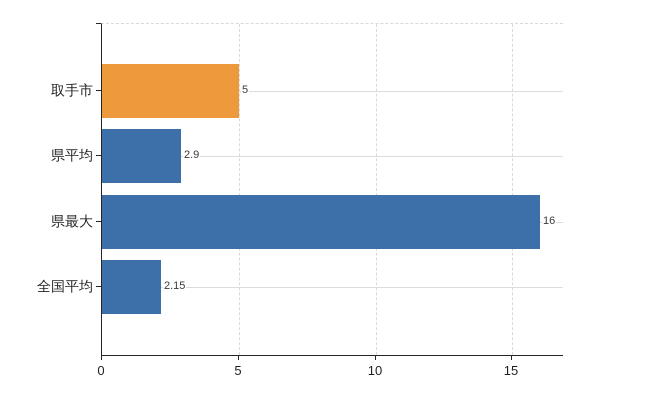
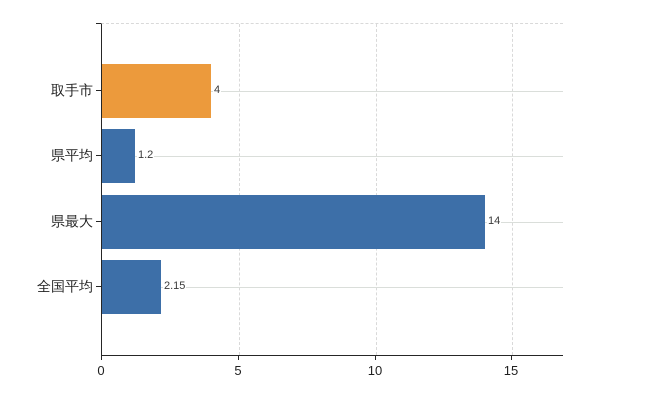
取手市: 5 -> 4
県平均: 2.9 -> 1.2
県最大: 16 -> 14
